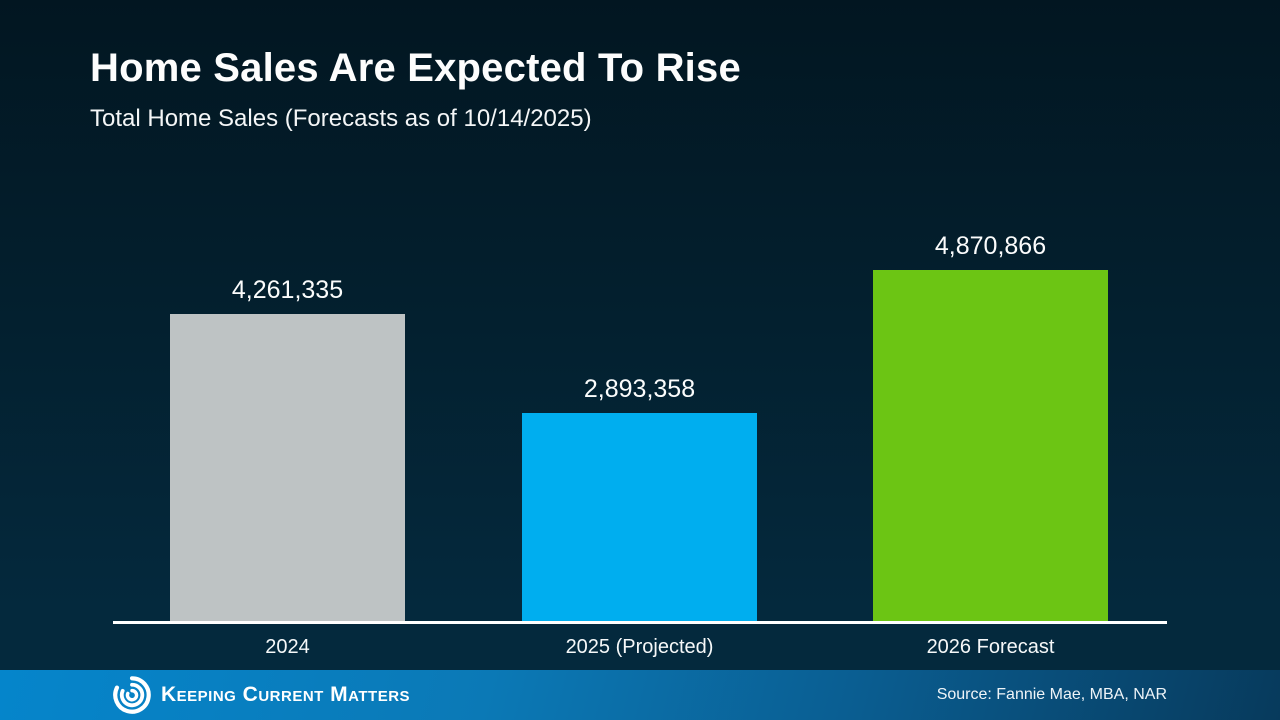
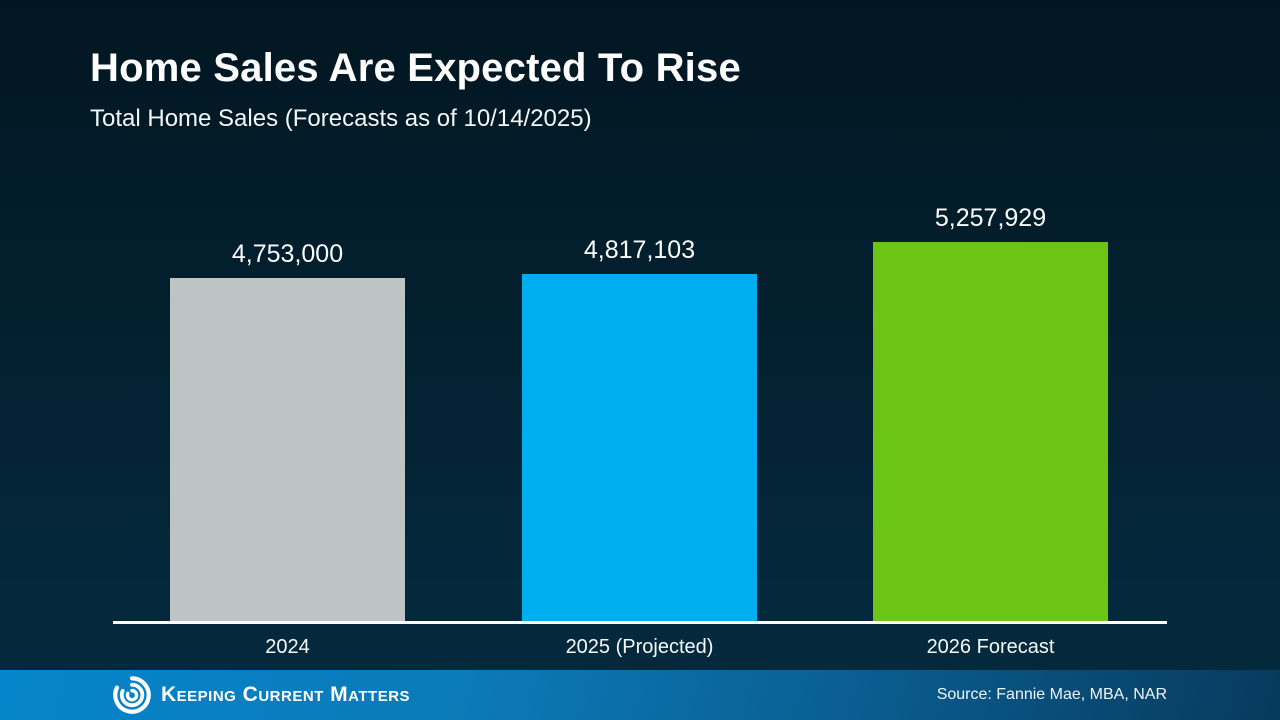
2024: 4,261,335 -> 4,753,000
2025 (Projected): 2,893,358 -> 4,817,103
2026 Forecast: 4,870,866 -> 5,257,929
